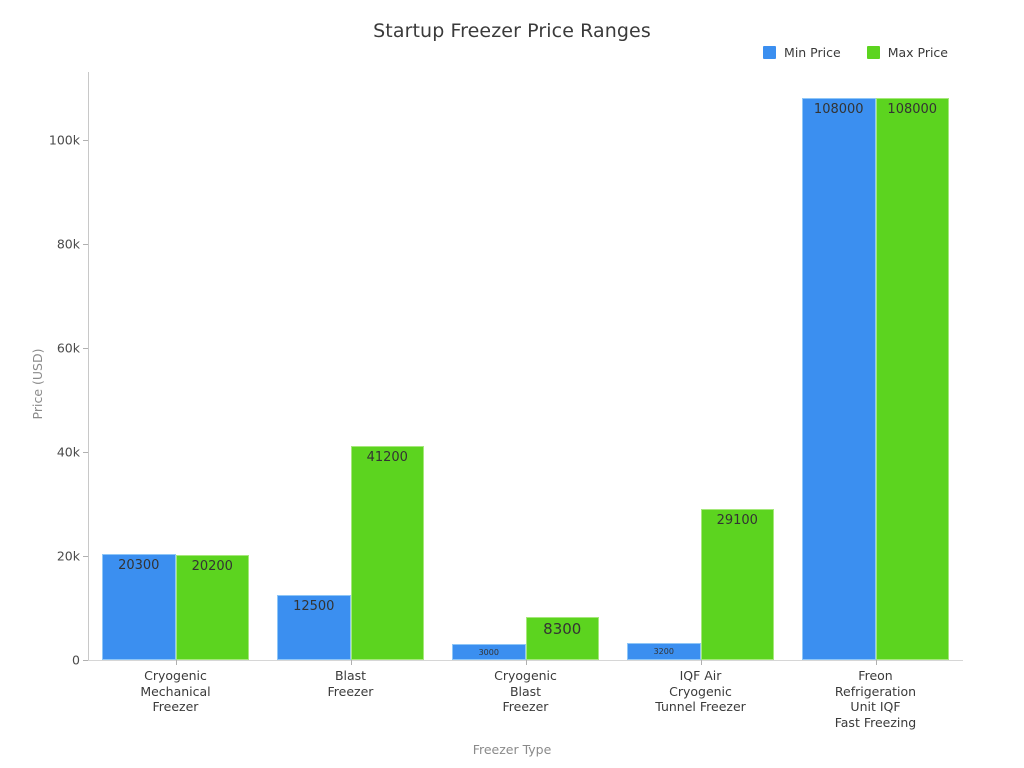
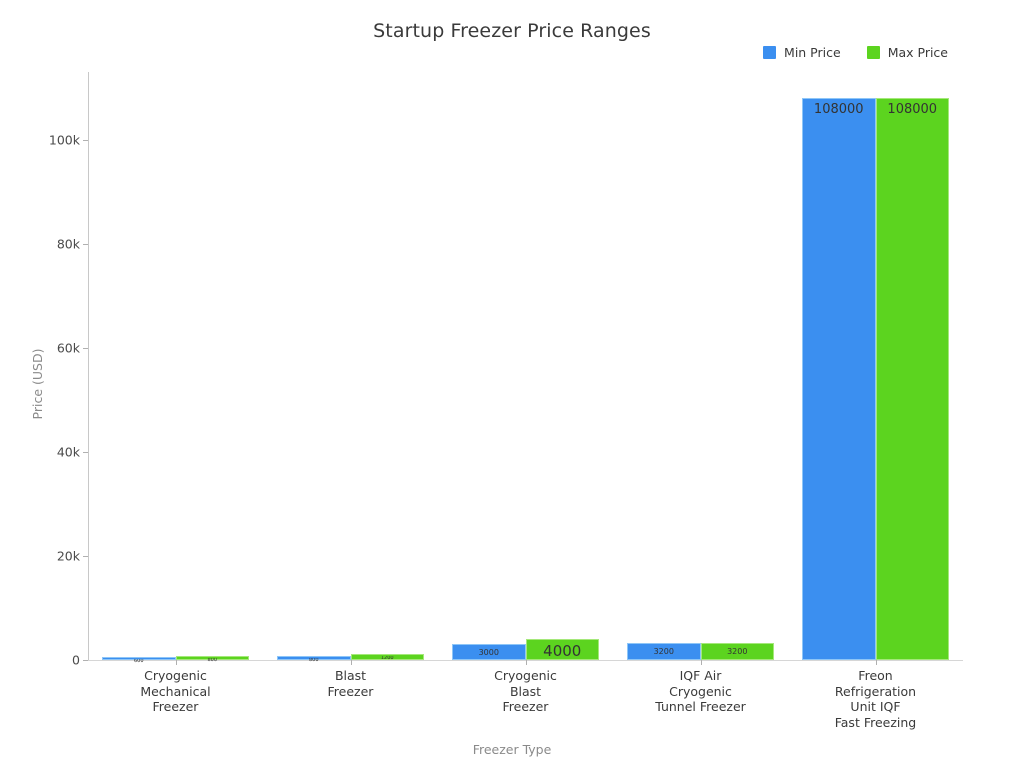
Min Price/Cryogenic Mechanical Freezer: 20300 -> 600
Max Price/Cryogenic Mechanical Freezer: 20200 -> 800
Min Price/Blast Freezer: 12500 -> 800
Max Price/Blast Freezer: 41200 -> 1200
Max Price/Cryogenic Blast Freezer: 8300 -> 4000
Max Price/IQF Air Cryogenic Tunnel Freezer: 29100 -> 3200
